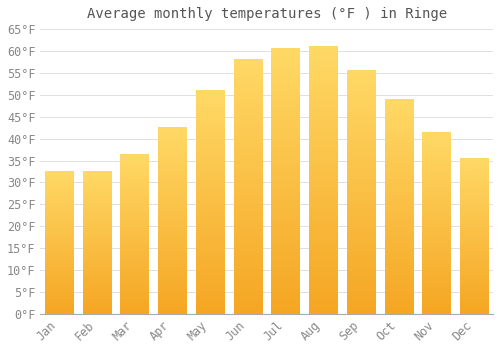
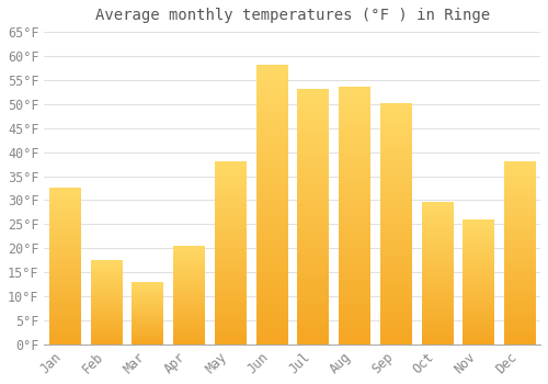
Feb: 32.5°F -> 17.5°F
Mar: 36.5°F -> 13.0°F
Apr: 42.5°F -> 20.5°F
May: 51.0°F -> 38.0°F
Jul: 60.5°F -> 53.0°F
Aug: 61.0°F -> 53.5°F
Sep: 55.5°F -> 50.0°F
Oct: 49.0°F -> 29.5°F
Nov: 41.5°F -> 26.0°F
Dec: 35.5°F -> 38.0°F
